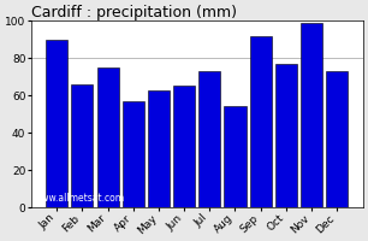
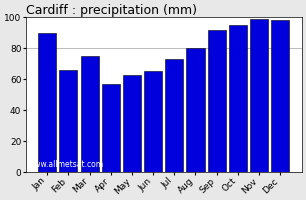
Aug: 54 -> 80
Oct: 77 -> 95
Dec: 73 -> 98
